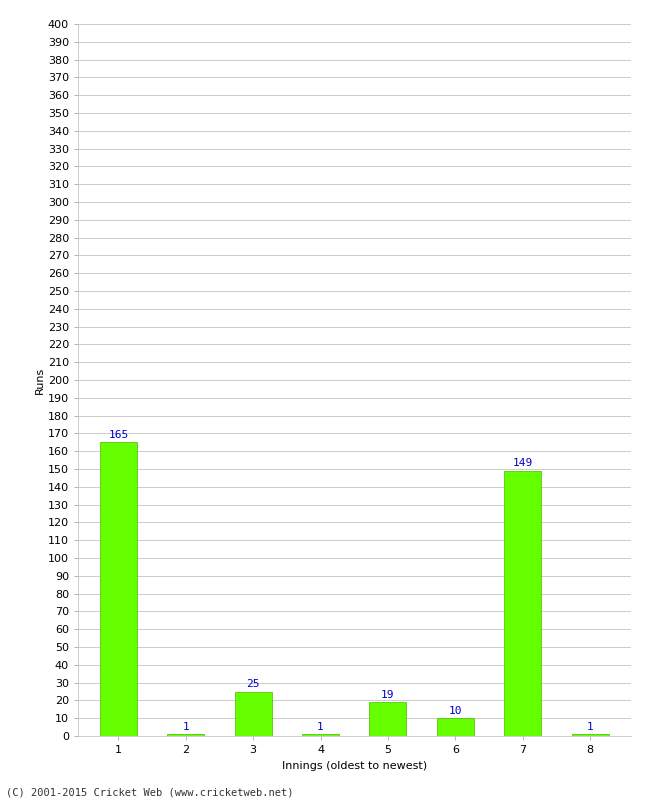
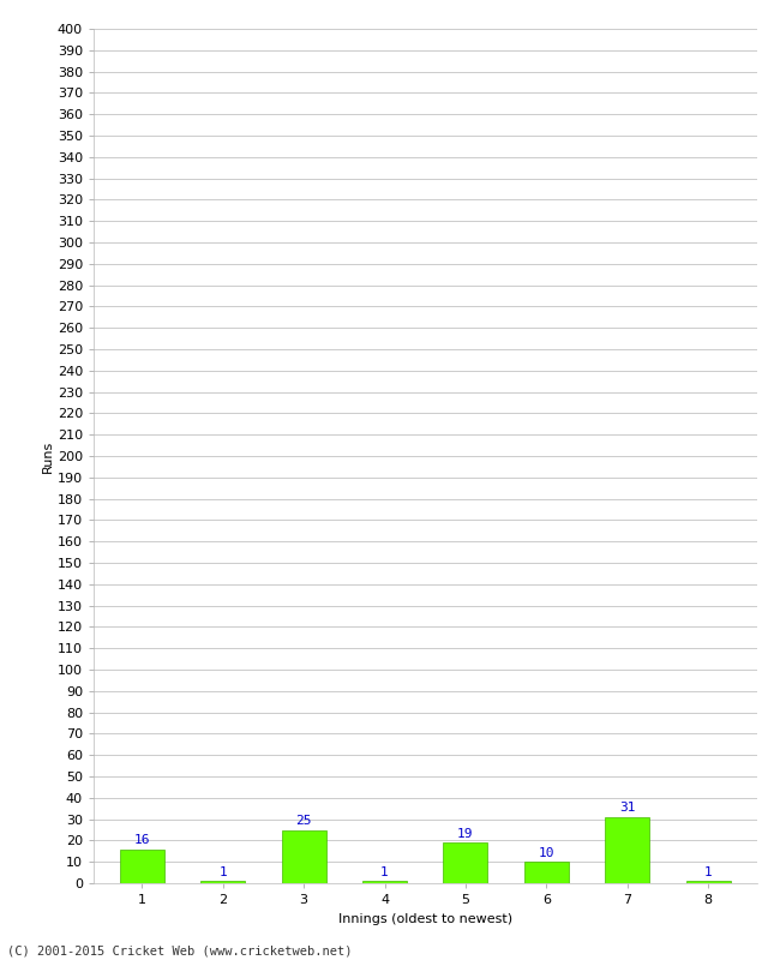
1: 165 -> 16
7: 149 -> 31
